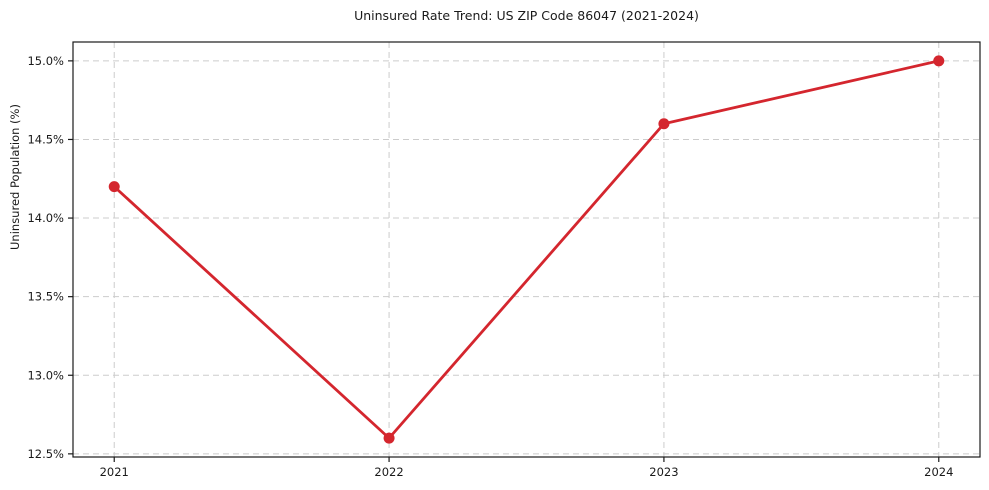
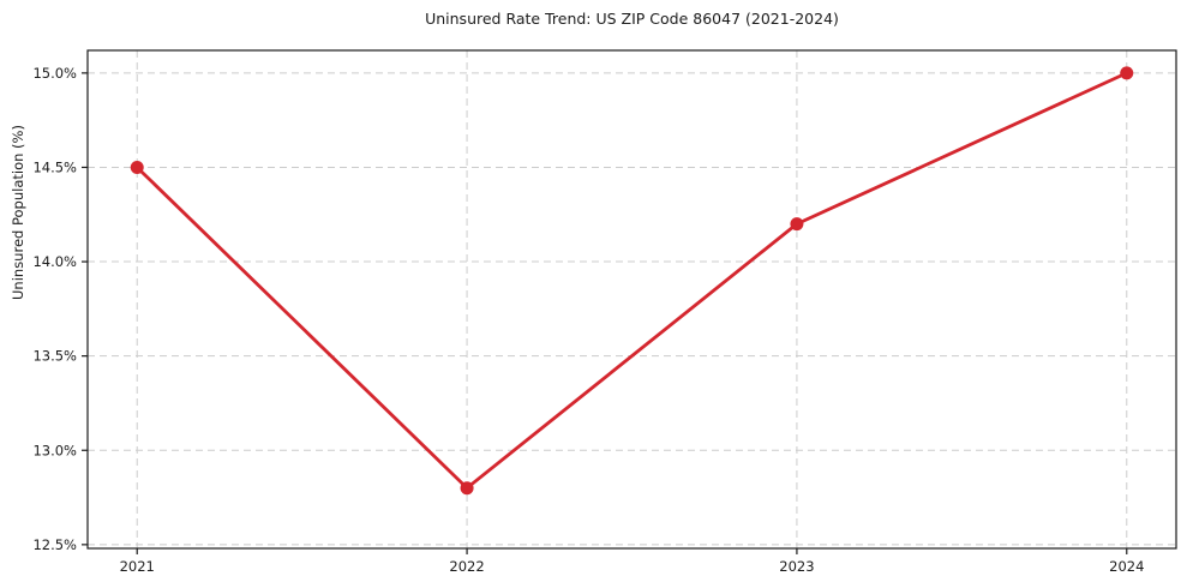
2021: 14.2% -> 14.5%
2022: 12.6% -> 12.8%
2023: 14.6% -> 14.2%
